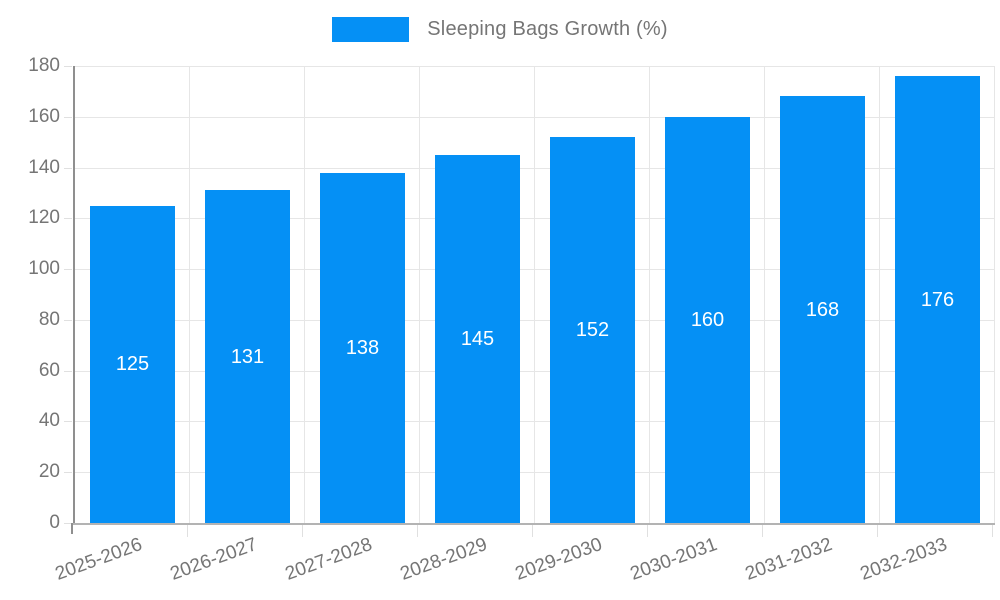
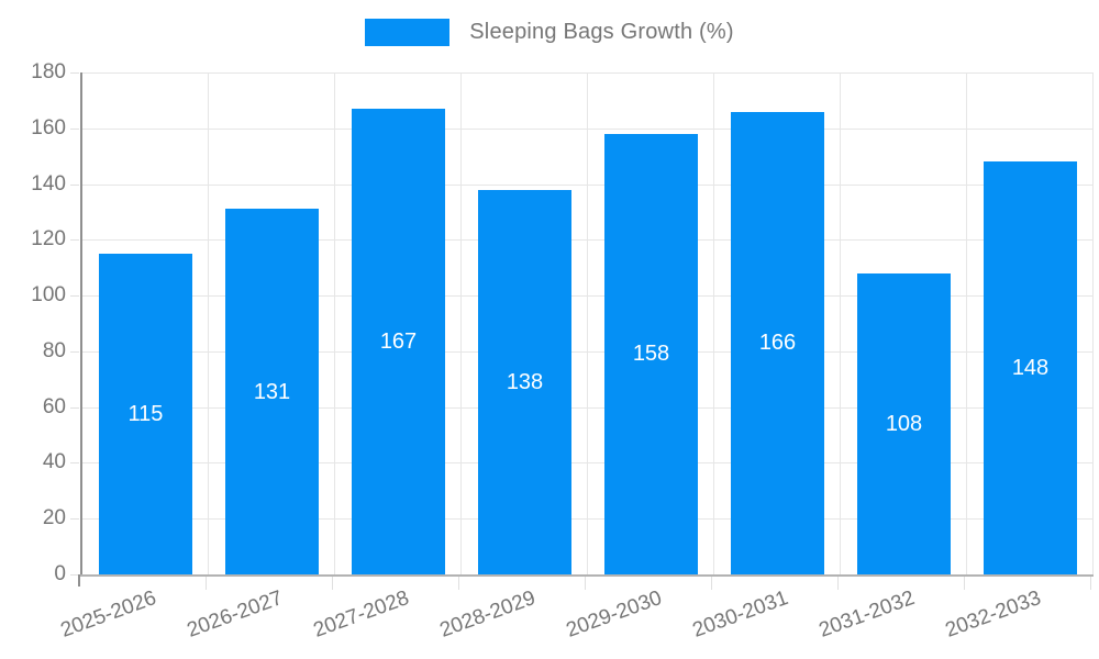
2025-2026: 125 -> 115
2027-2028: 138 -> 167
2028-2029: 145 -> 138
2029-2030: 152 -> 158
2030-2031: 160 -> 166
2031-2032: 168 -> 108
2032-2033: 176 -> 148
